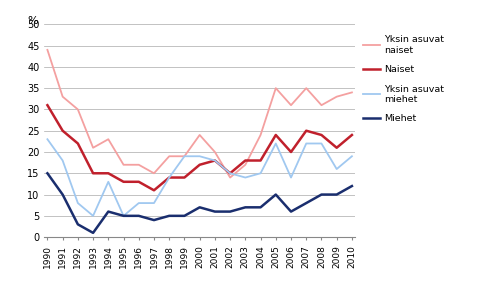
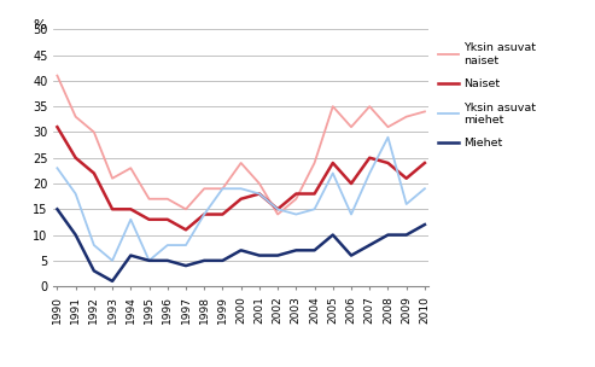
Yksin asuvat naiset/1990: 44 -> 41
Yksin asuvat miehet/2008: 22 -> 29
